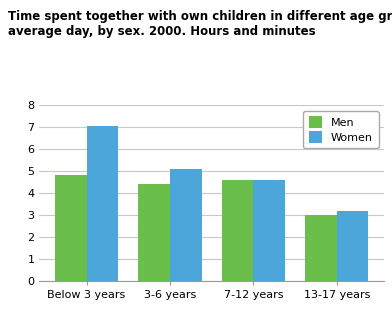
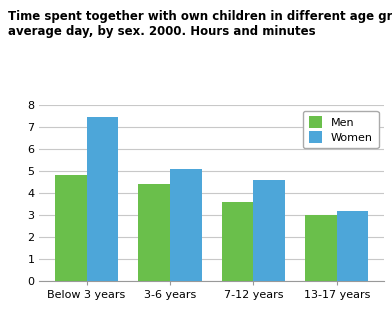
Women/Below 3 years: 7.05 -> 7.45
Men/7-12 years: 4.6 -> 3.6
